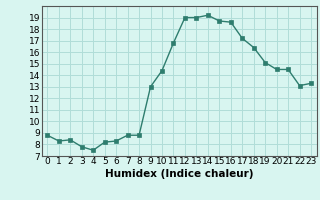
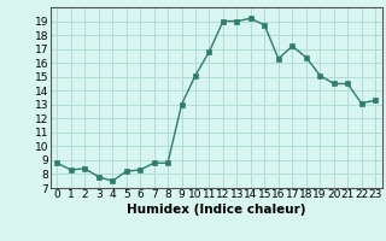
10: 14.4 -> 15.1
16: 18.6 -> 16.3
